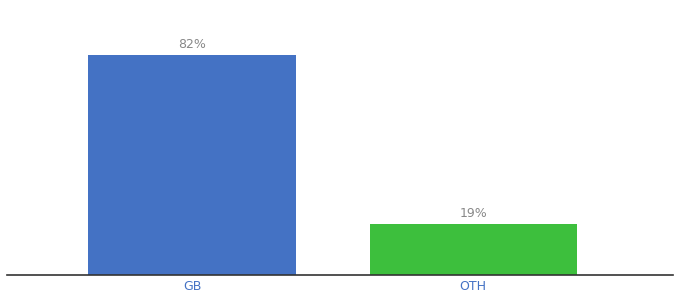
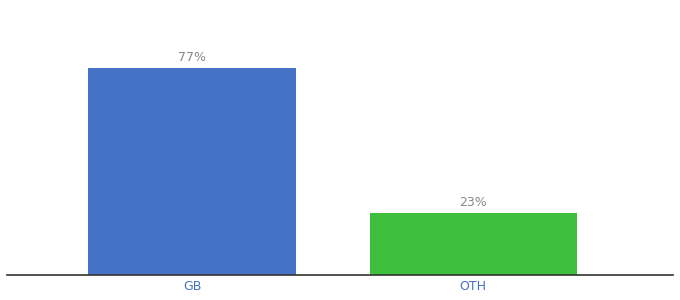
GB: 82% -> 77%
OTH: 19% -> 23%
